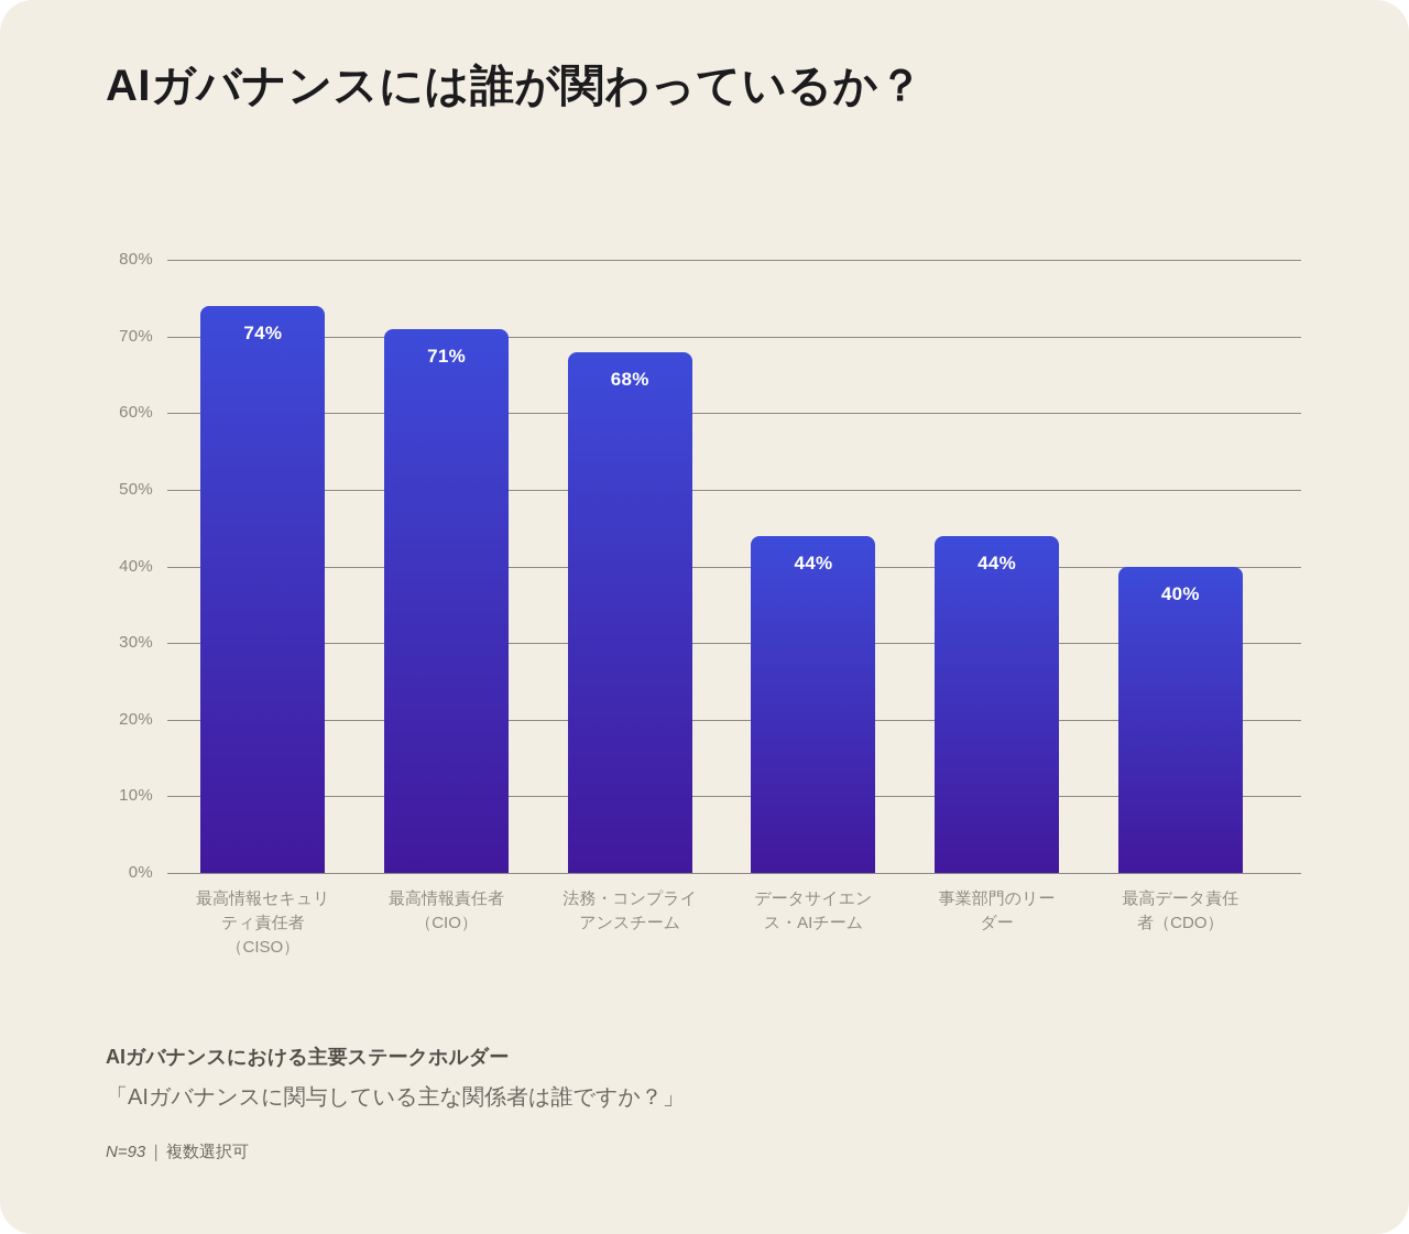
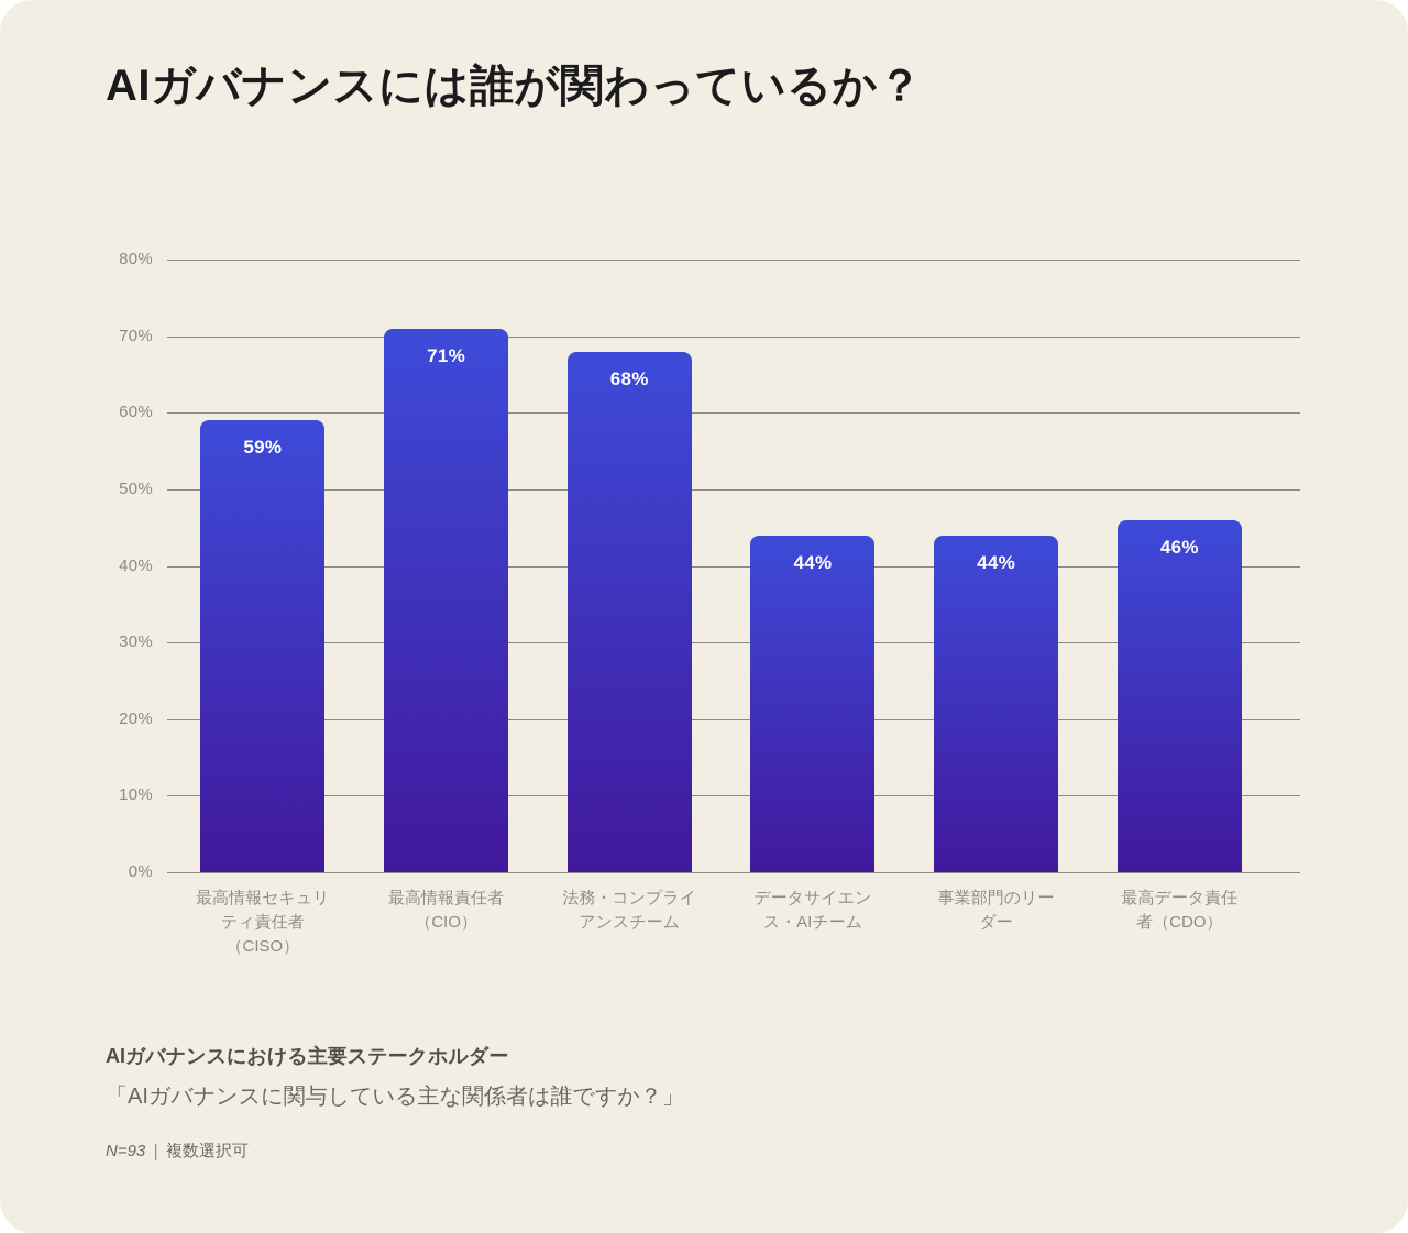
最高情報セキュリティ責任者（CISO）: 74% -> 59%
最高データ責任者（CDO）: 40% -> 46%
